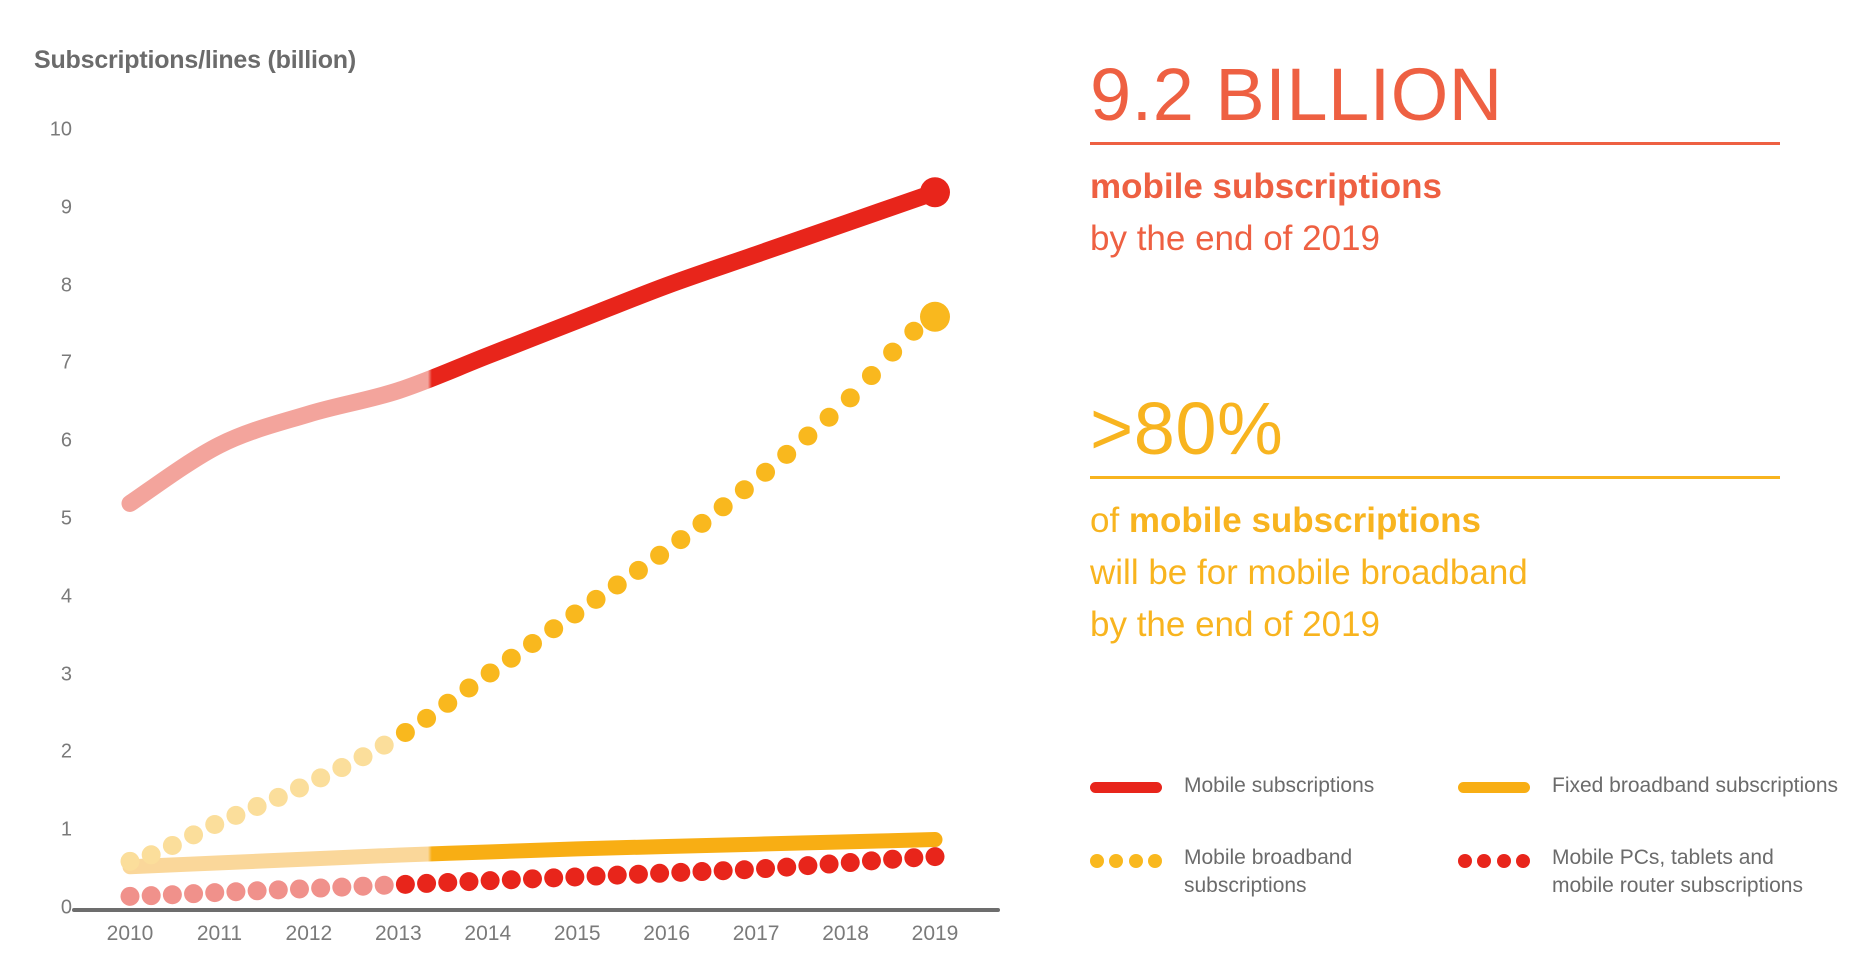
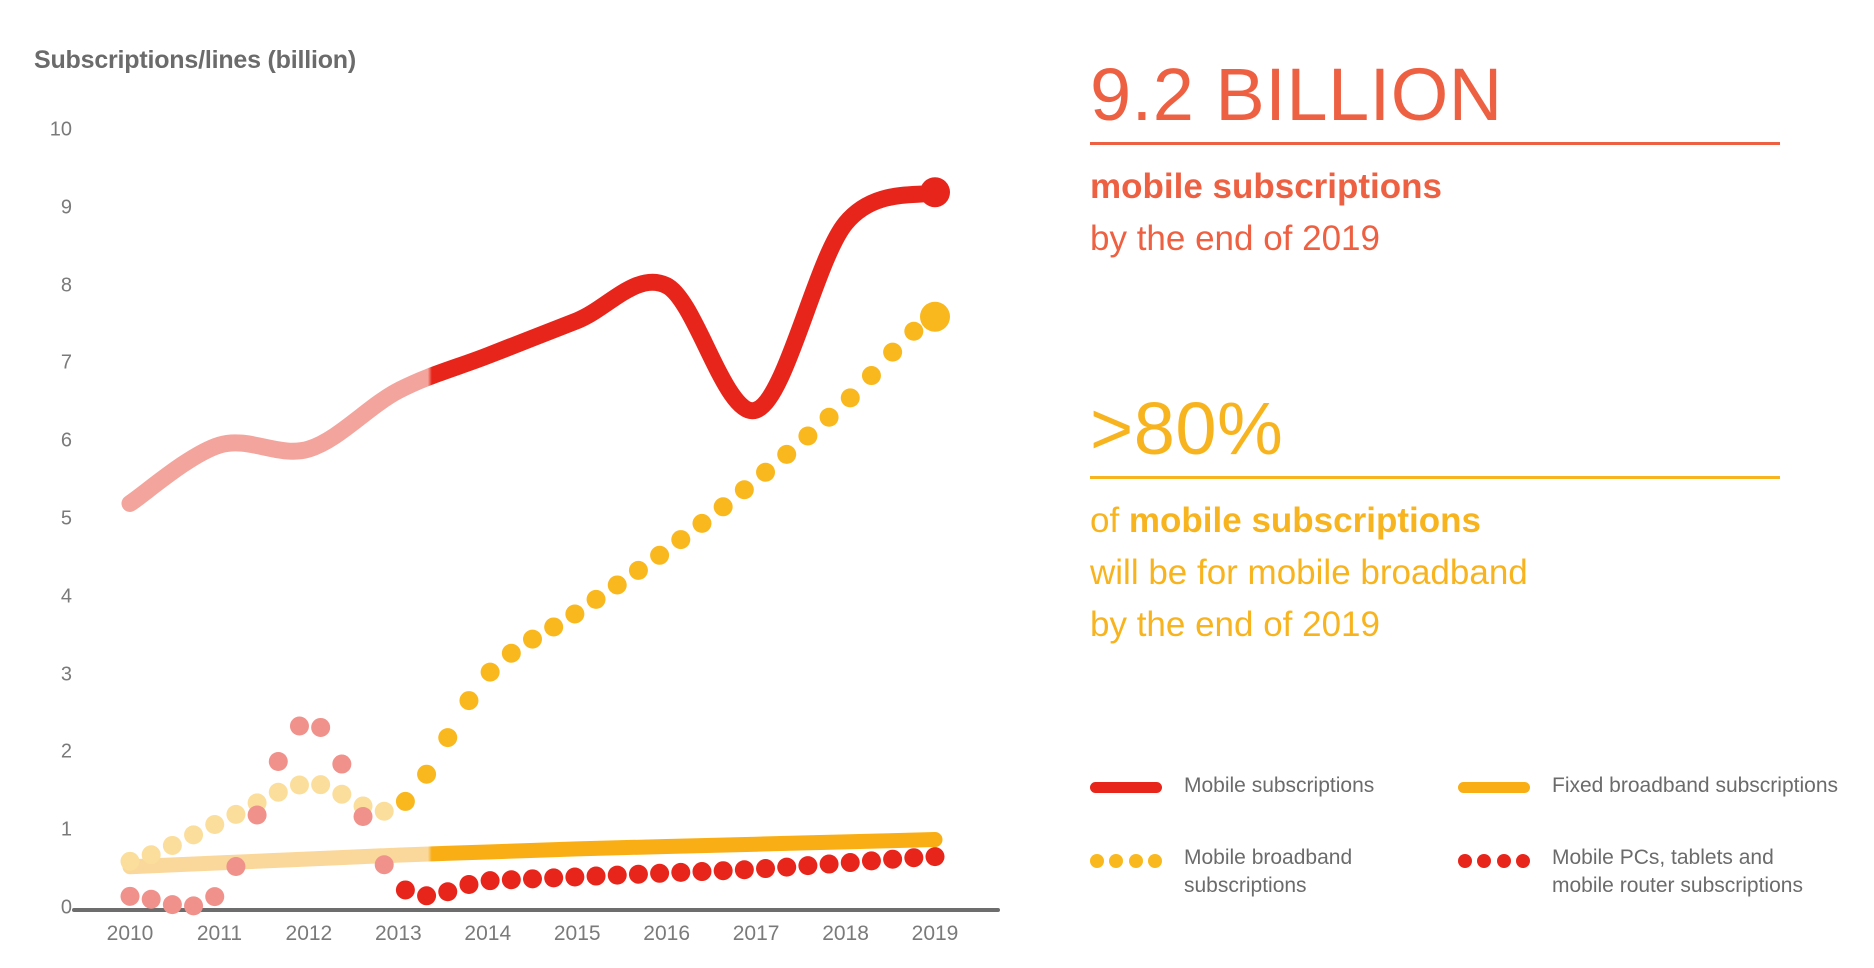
Mobile subscriptions/2012: 6.3 -> 5.9
Mobile PCs, tablets and mobile router subscriptions/2012: 0.2 -> 2.4
Mobile broadband subscriptions/2013: 2.2 -> 1.3
Mobile subscriptions/2017: 8.4 -> 6.4
